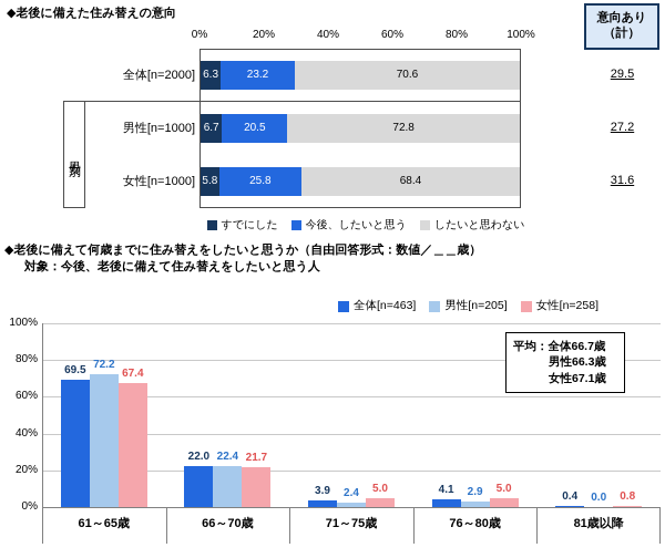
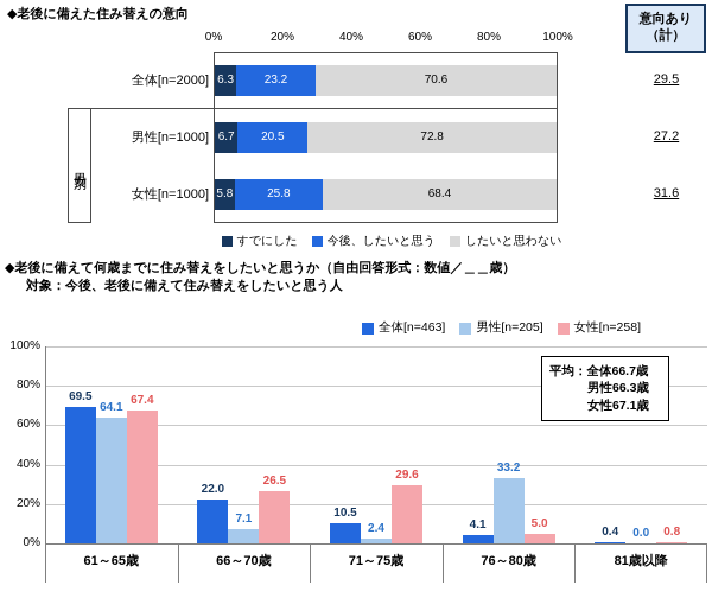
◆老後に備えて何歳までに住み替えをしたいと思うか（自由回答形式：数値／＿＿歳）/男性[n=205]/61～65歳: 72.2 -> 64.1
◆老後に備えて何歳までに住み替えをしたいと思うか（自由回答形式：数値／＿＿歳）/男性[n=205]/66～70歳: 22.4 -> 7.1
◆老後に備えて何歳までに住み替えをしたいと思うか（自由回答形式：数値／＿＿歳）/女性[n=258]/66～70歳: 21.7 -> 26.5
◆老後に備えて何歳までに住み替えをしたいと思うか（自由回答形式：数値／＿＿歳）/全体[n=463]/71～75歳: 3.9 -> 10.5
◆老後に備えて何歳までに住み替えをしたいと思うか（自由回答形式：数値／＿＿歳）/女性[n=258]/71～75歳: 5.0 -> 29.6
◆老後に備えて何歳までに住み替えをしたいと思うか（自由回答形式：数値／＿＿歳）/男性[n=205]/76～80歳: 2.9 -> 33.2
